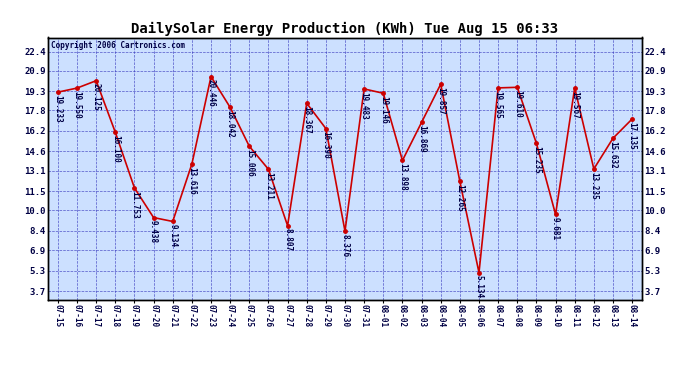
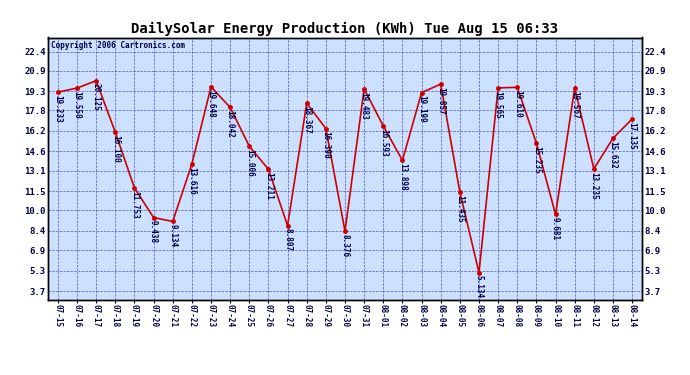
07-23: 20.446 -> 19.648
08-01: 19.146 -> 16.593
08-03: 16.869 -> 19.199
08-05: 12.265 -> 11.435
